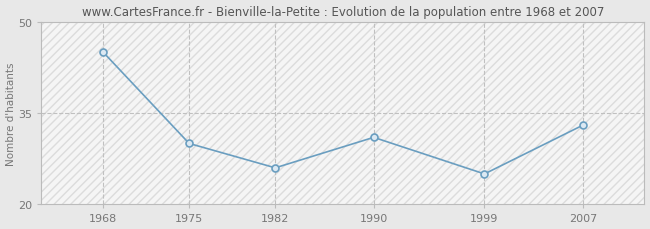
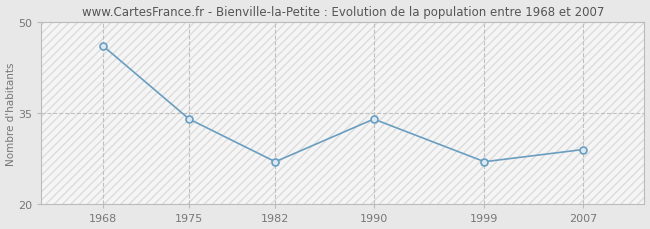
1968: 45 -> 46
1975: 30 -> 34
1982: 26 -> 27
1990: 31 -> 34
1999: 25 -> 27
2007: 33 -> 29
